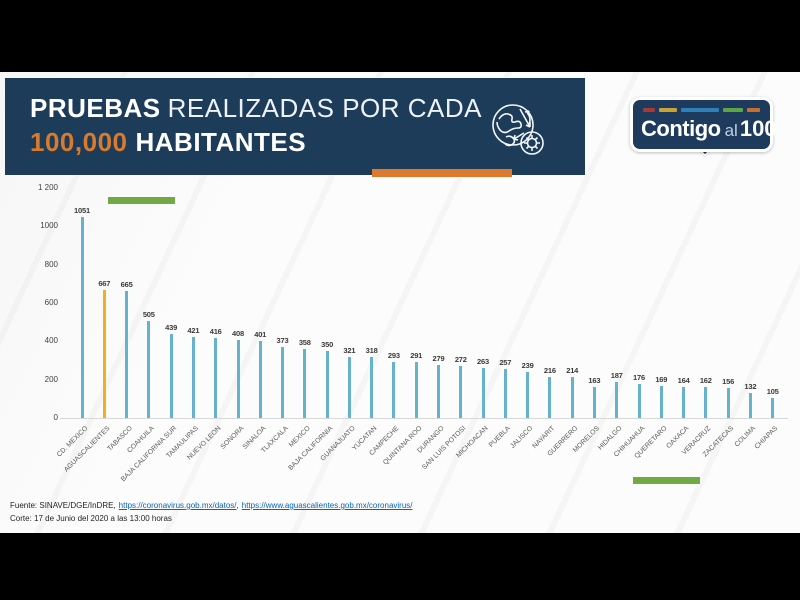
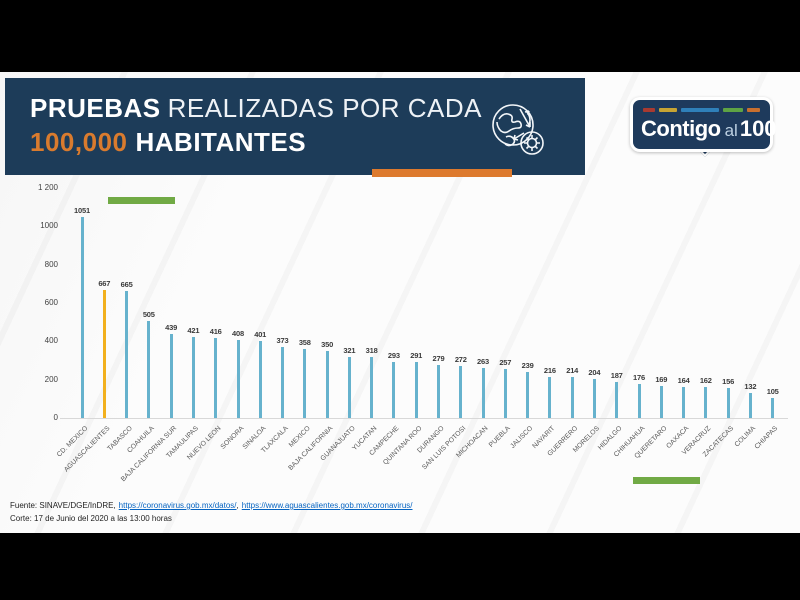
MORELOS: 163 -> 204
